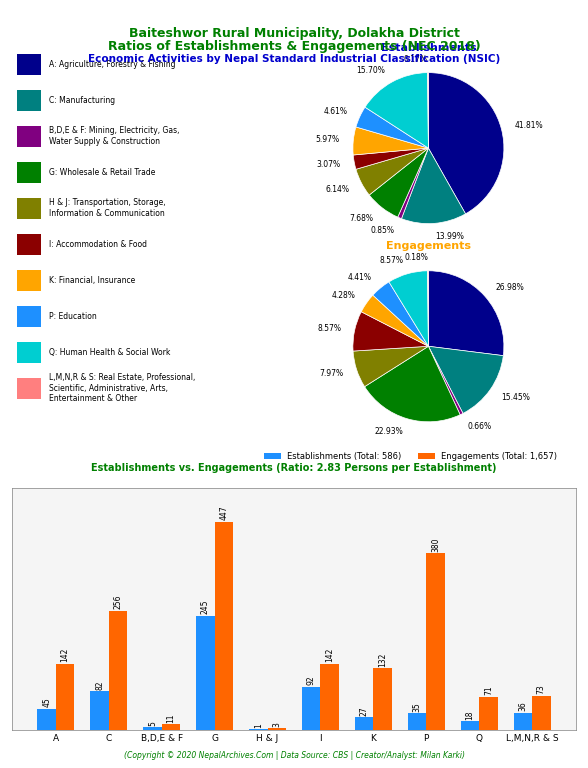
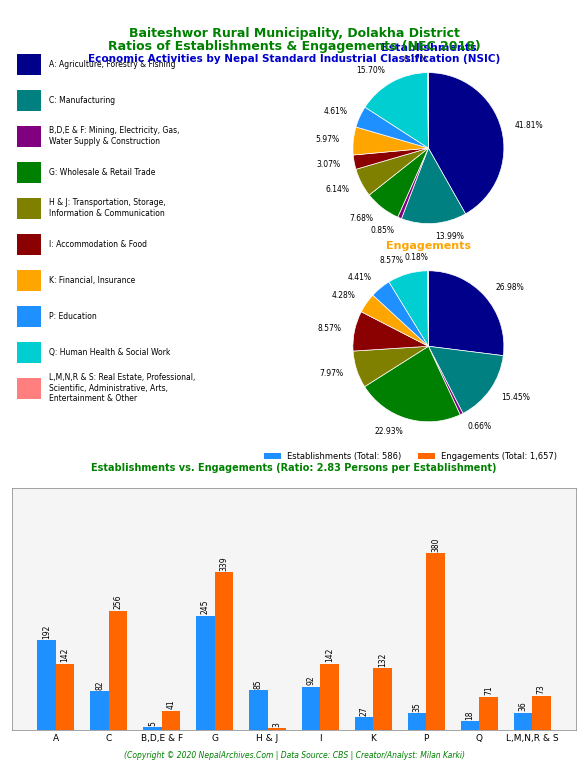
Establishments (Total: 586)/A: 45 -> 192
Engagements (Total: 1,657)/B,D,E & F: 11 -> 41
Engagements (Total: 1,657)/G: 447 -> 339
Establishments (Total: 586)/H & J: 1 -> 85
